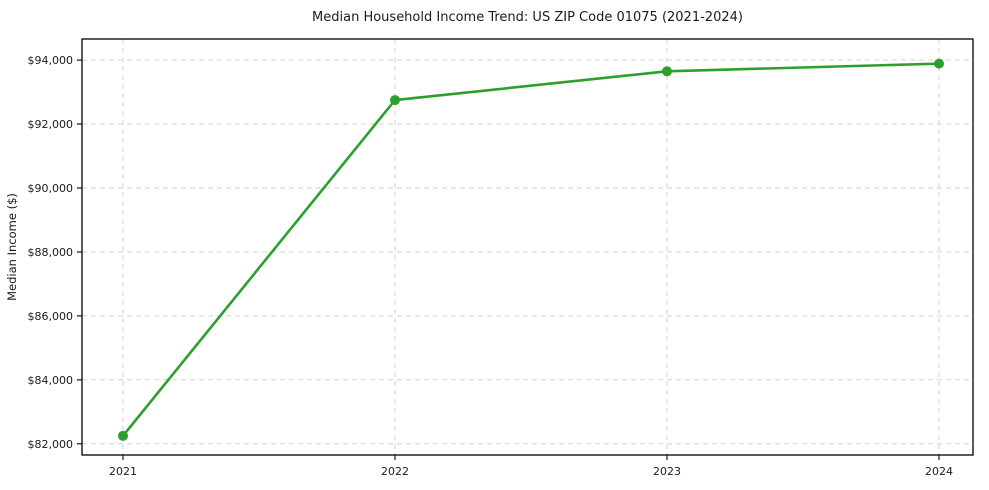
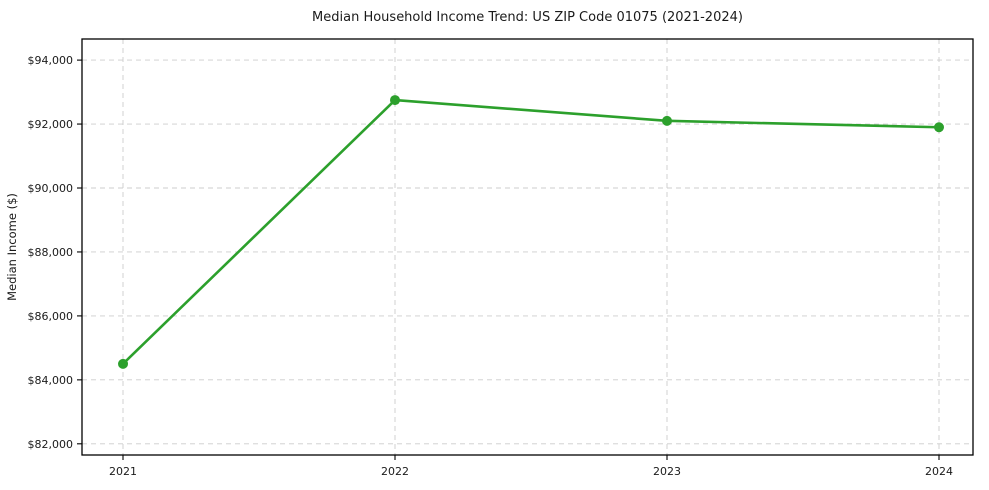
2021: $82200 -> $84500
2023: $93600 -> $92100
2024: $93900 -> $91900
